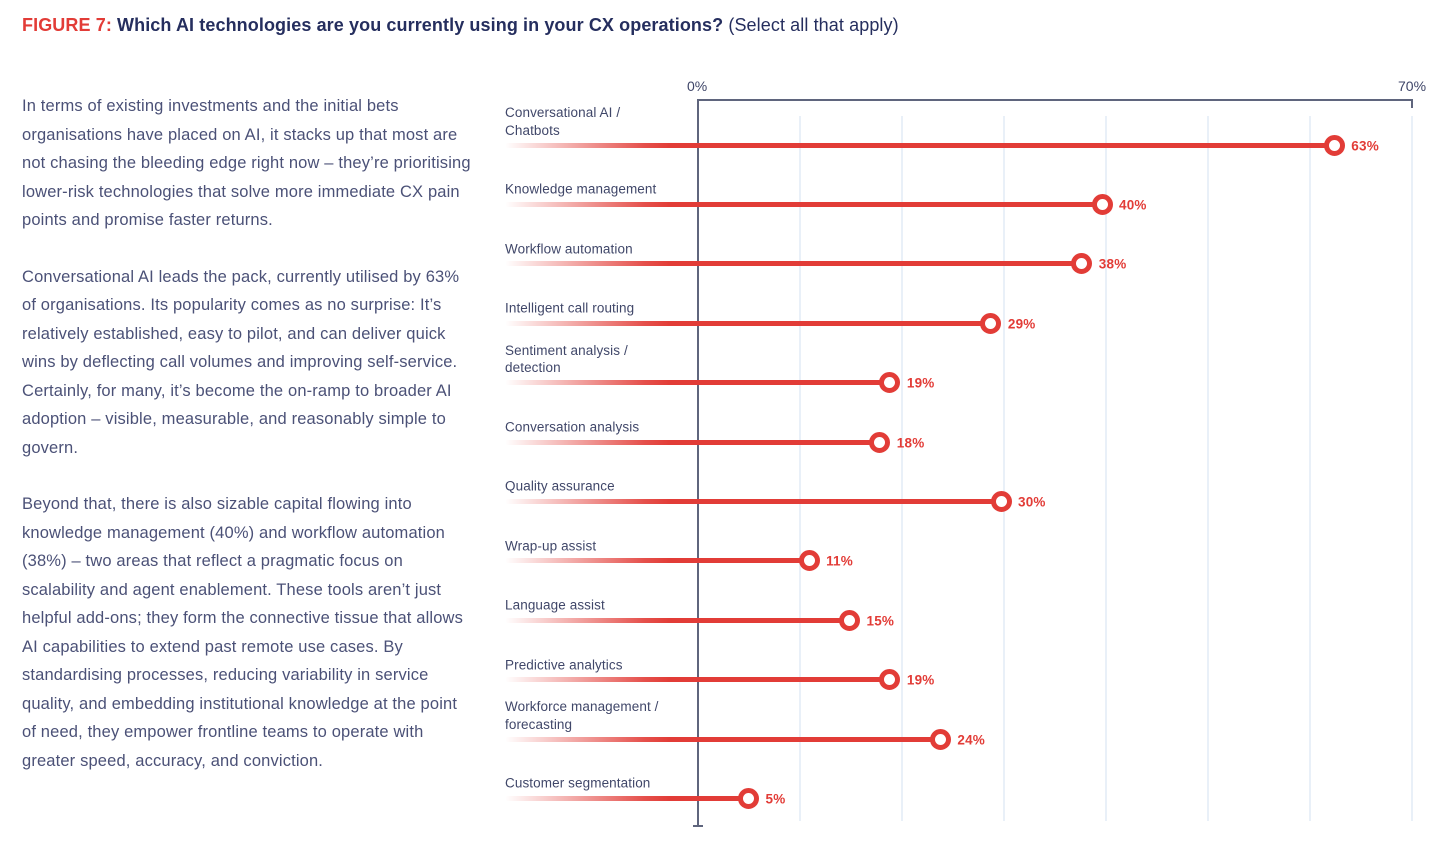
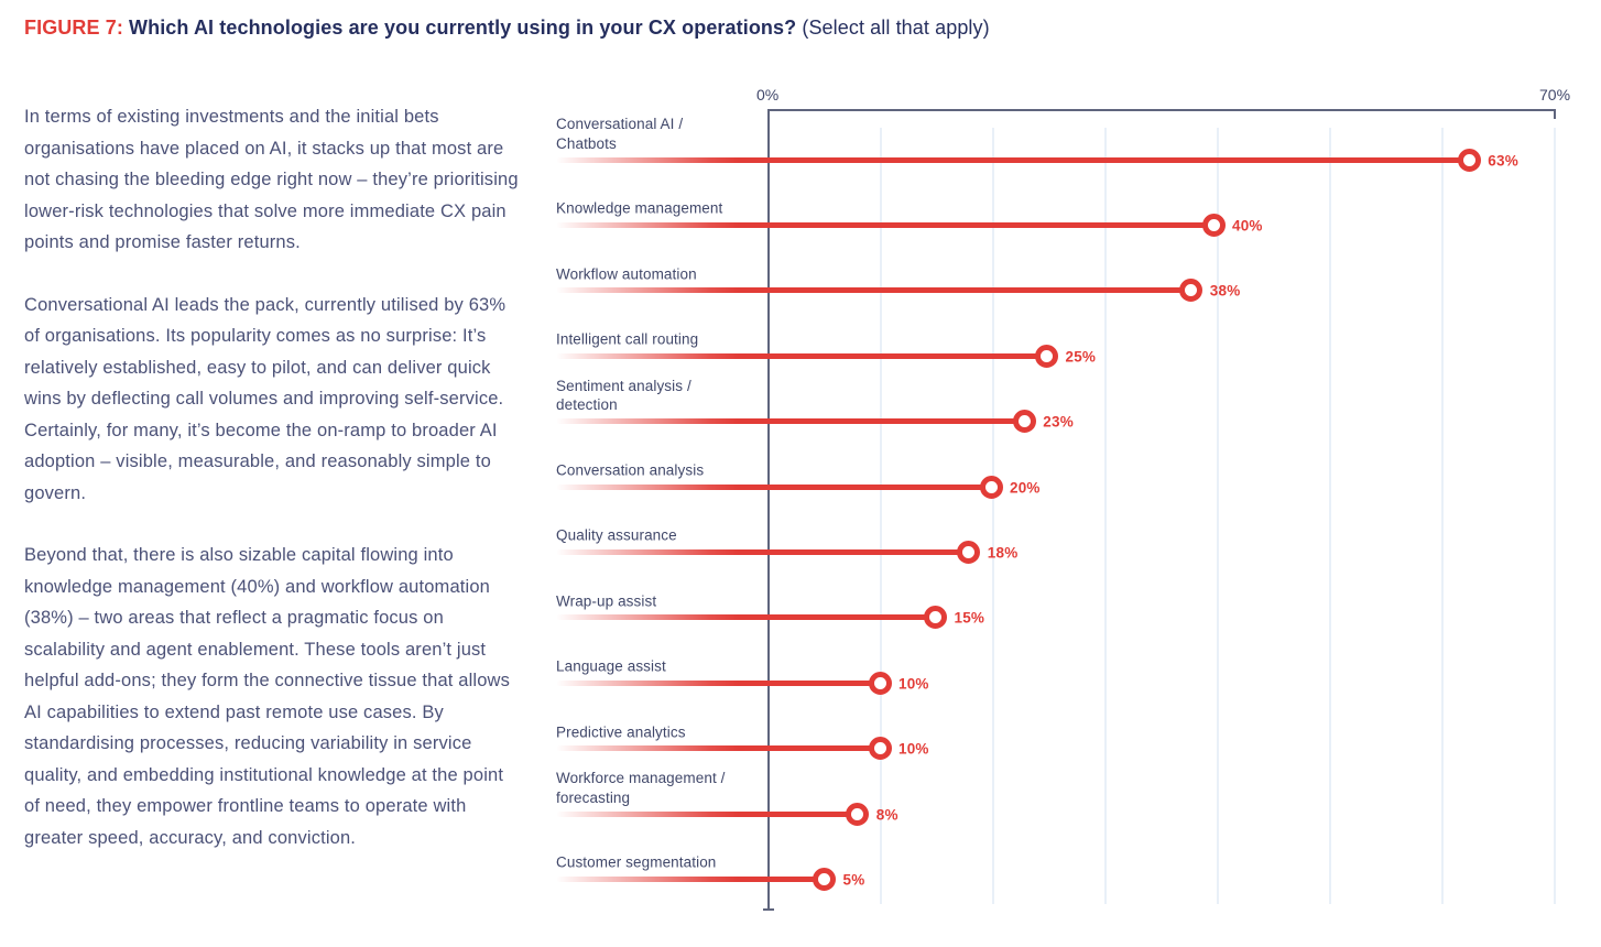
Intelligent call routing: 29% -> 25%
Sentiment analysis / detection: 19% -> 23%
Conversation analysis: 18% -> 20%
Quality assurance: 30% -> 18%
Wrap-up assist: 11% -> 15%
Language assist: 15% -> 10%
Predictive analytics: 19% -> 10%
Workforce management / forecasting: 24% -> 8%
